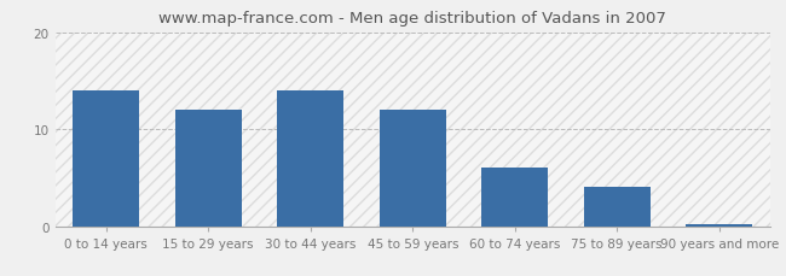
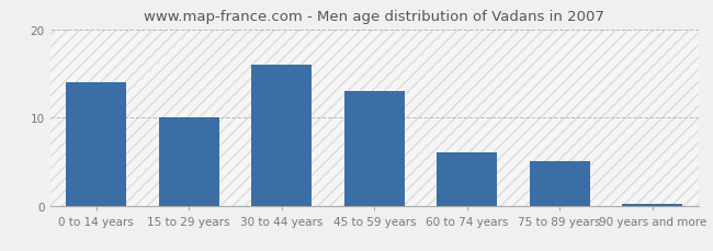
15 to 29 years: 12.0 -> 10.0
30 to 44 years: 14.0 -> 16.0
45 to 59 years: 12.0 -> 13.0
75 to 89 years: 4.0 -> 5.0
